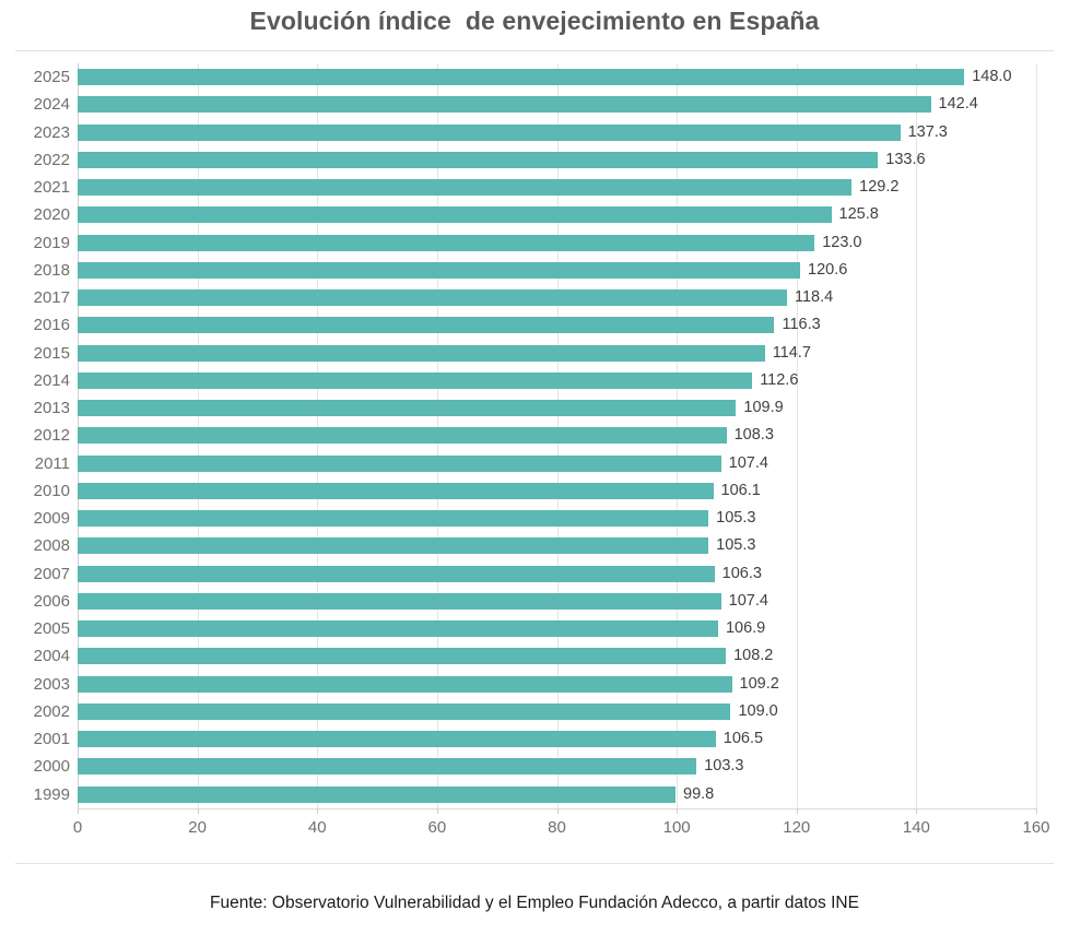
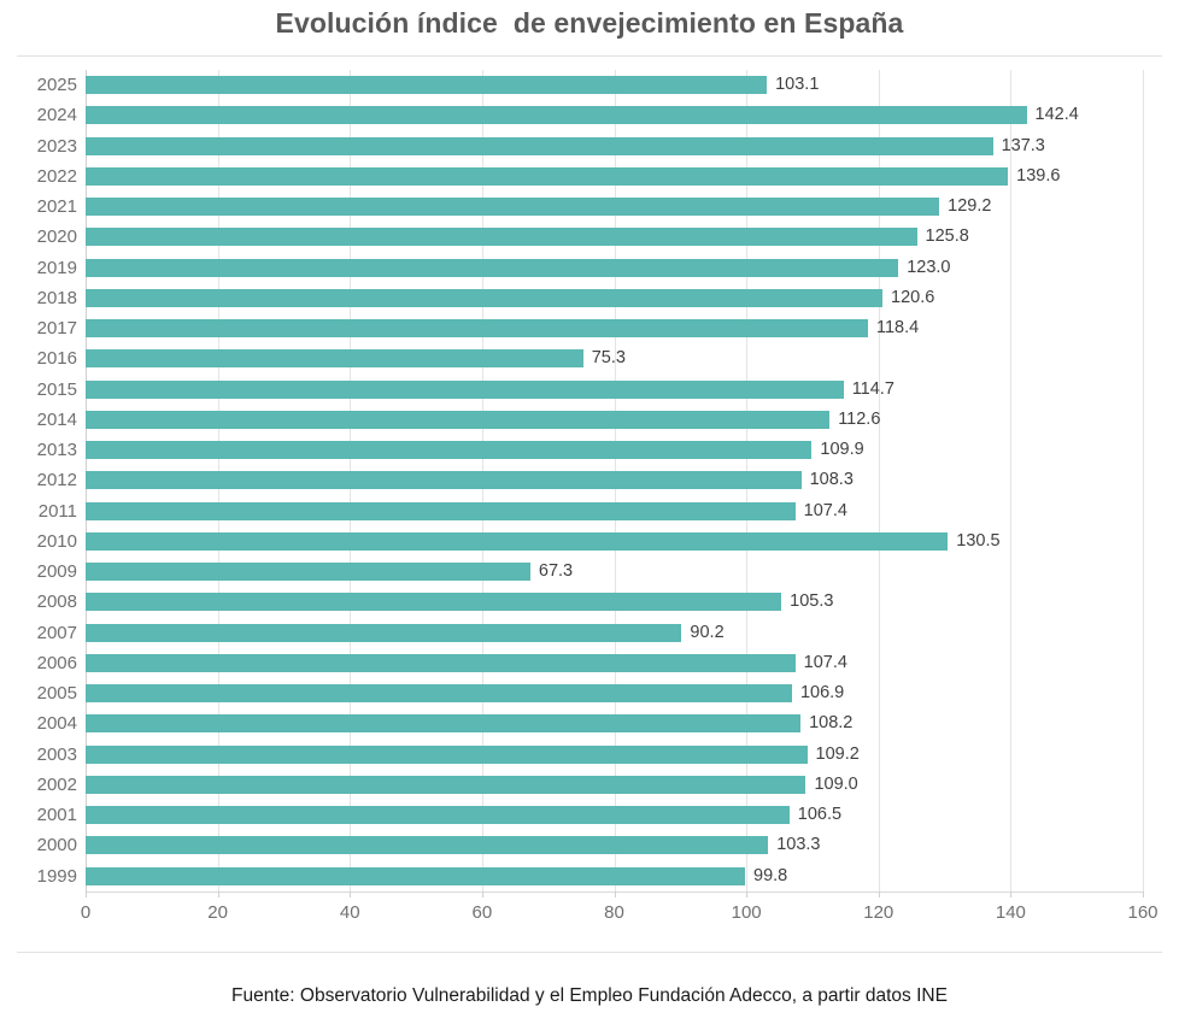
2025: 148.0 -> 103.1
2022: 133.6 -> 139.6
2016: 116.3 -> 75.3
2010: 106.1 -> 130.5
2009: 105.3 -> 67.3
2007: 106.3 -> 90.2
